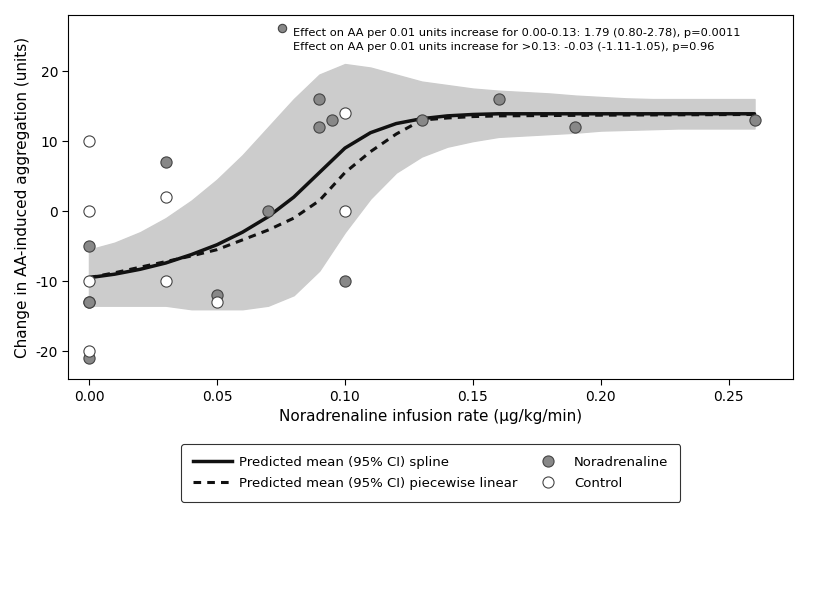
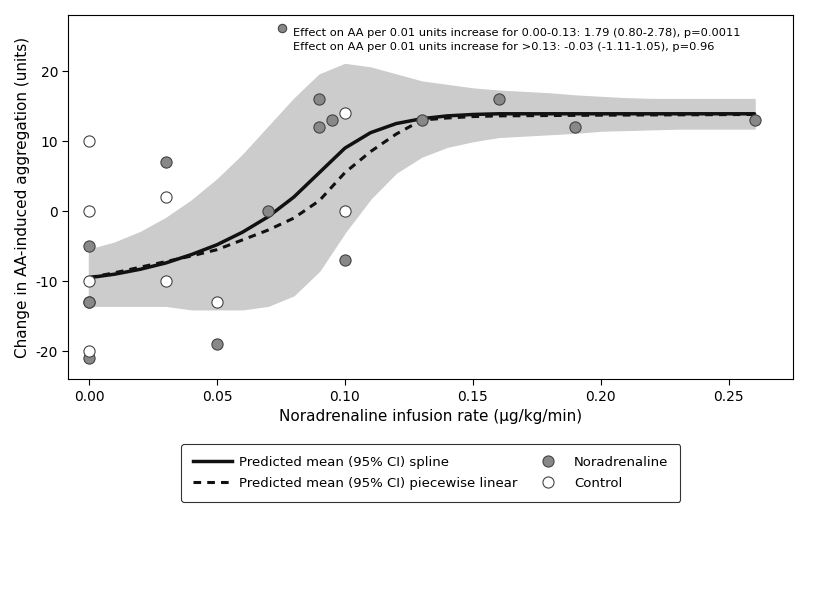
Noradrenaline/0.05: -12 -> -19
Noradrenaline/0.10: -10 -> -7
